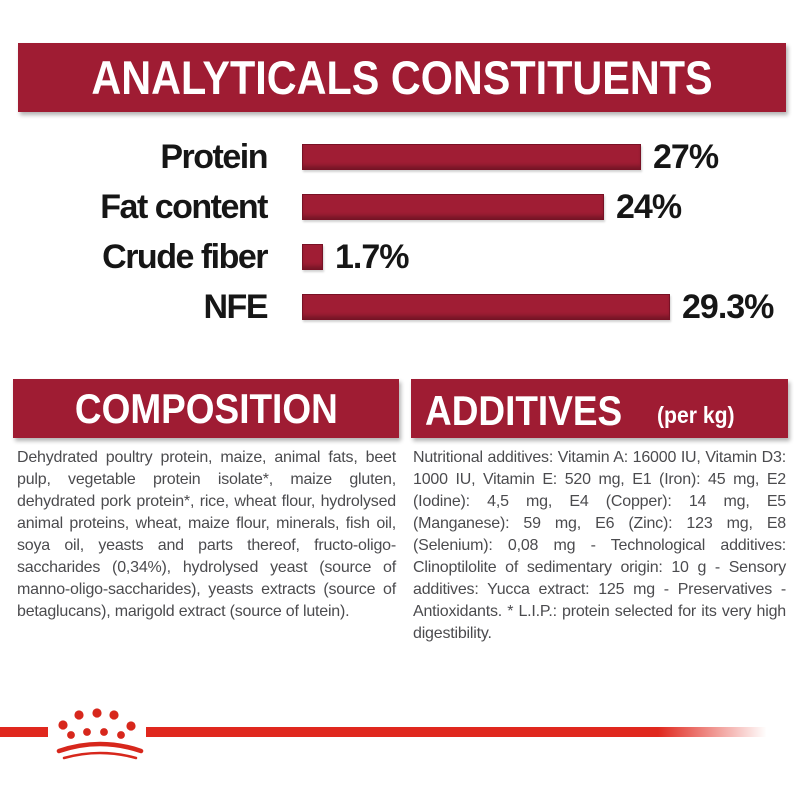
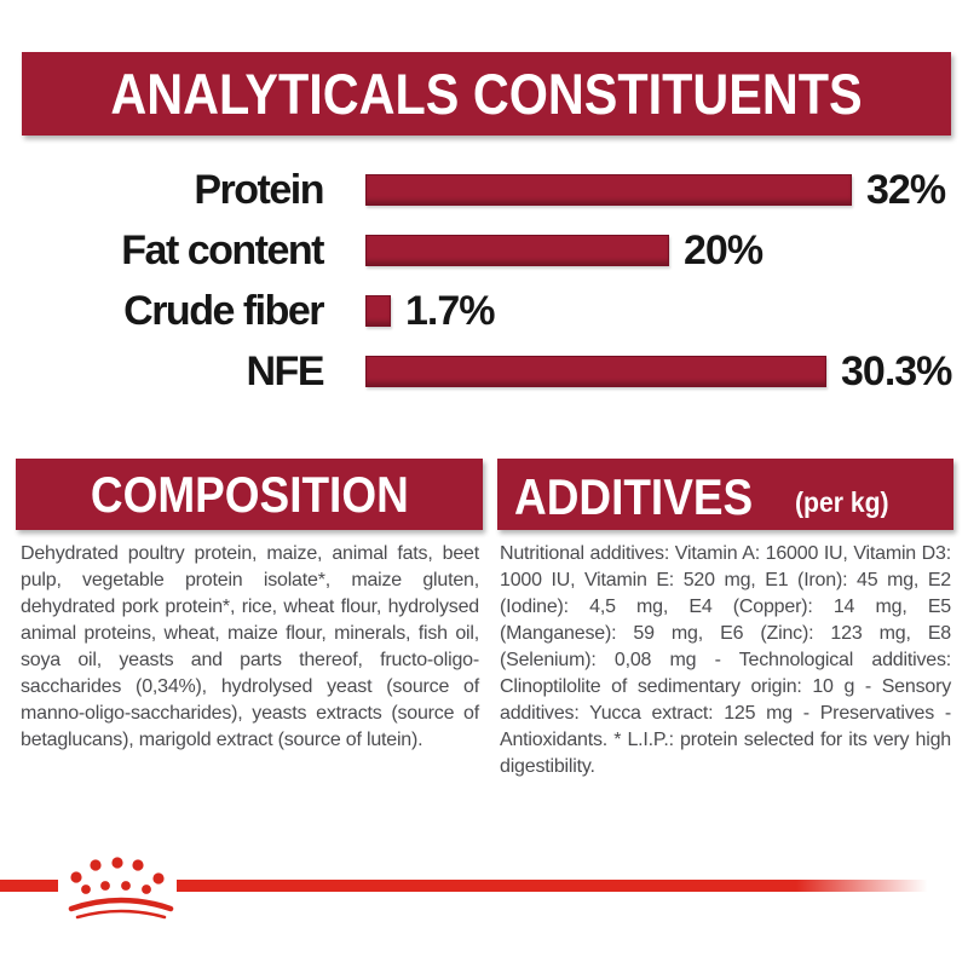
Protein: 27% -> 32%
Fat content: 24% -> 20%
NFE: 29.3% -> 30.3%
